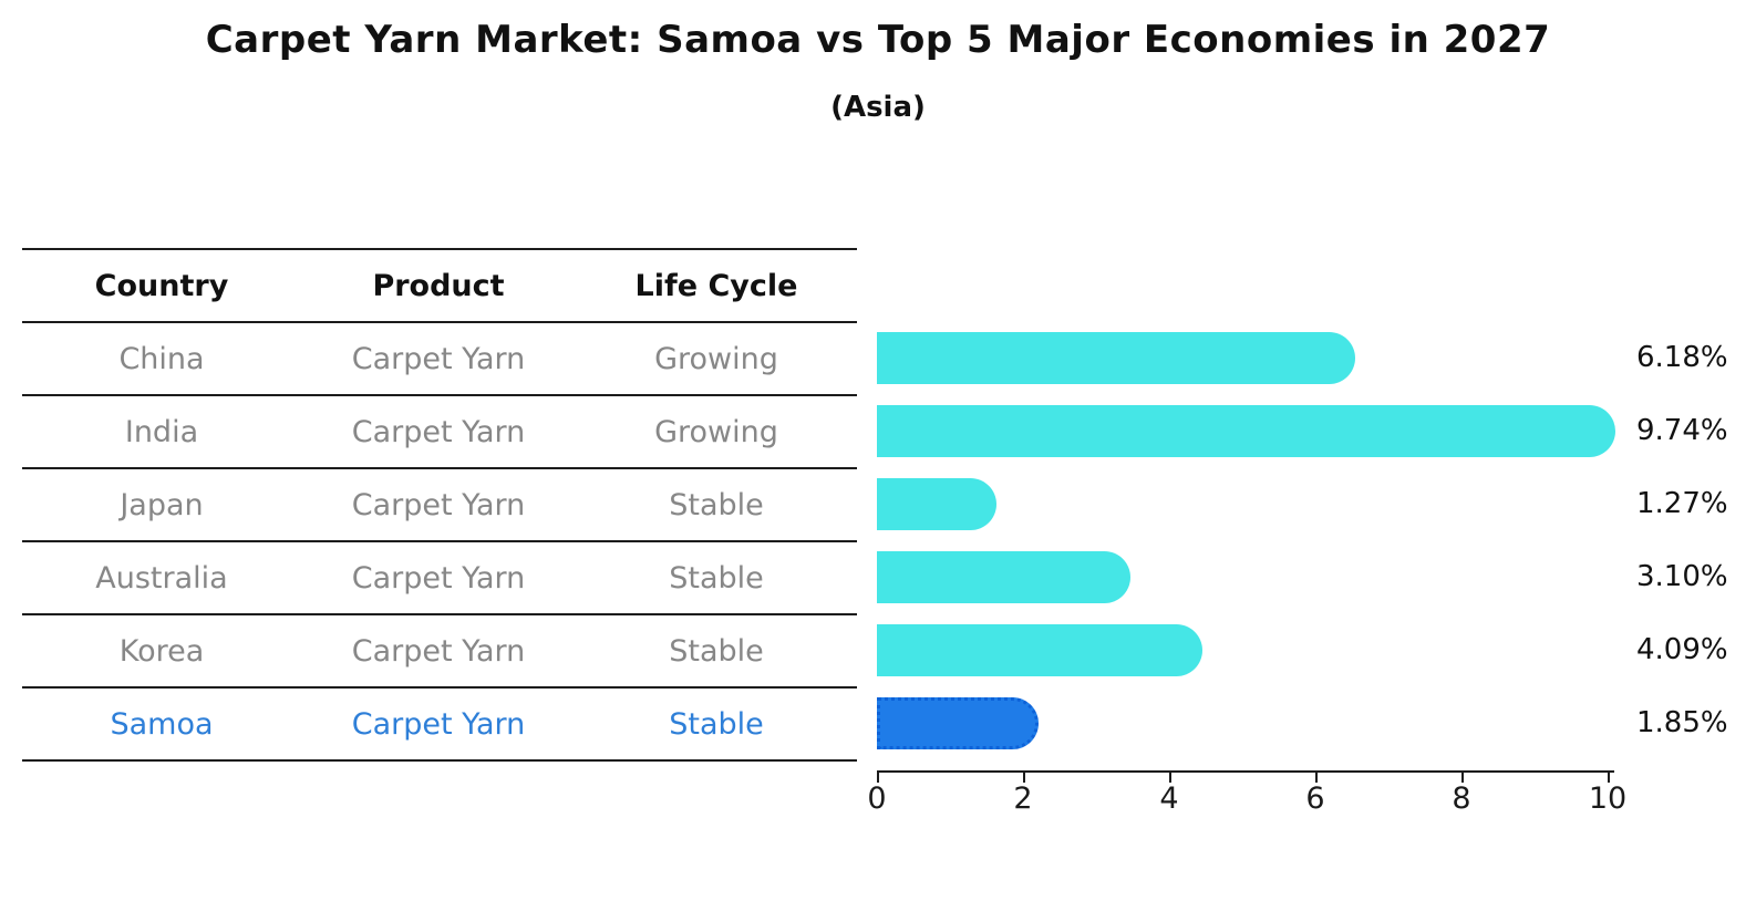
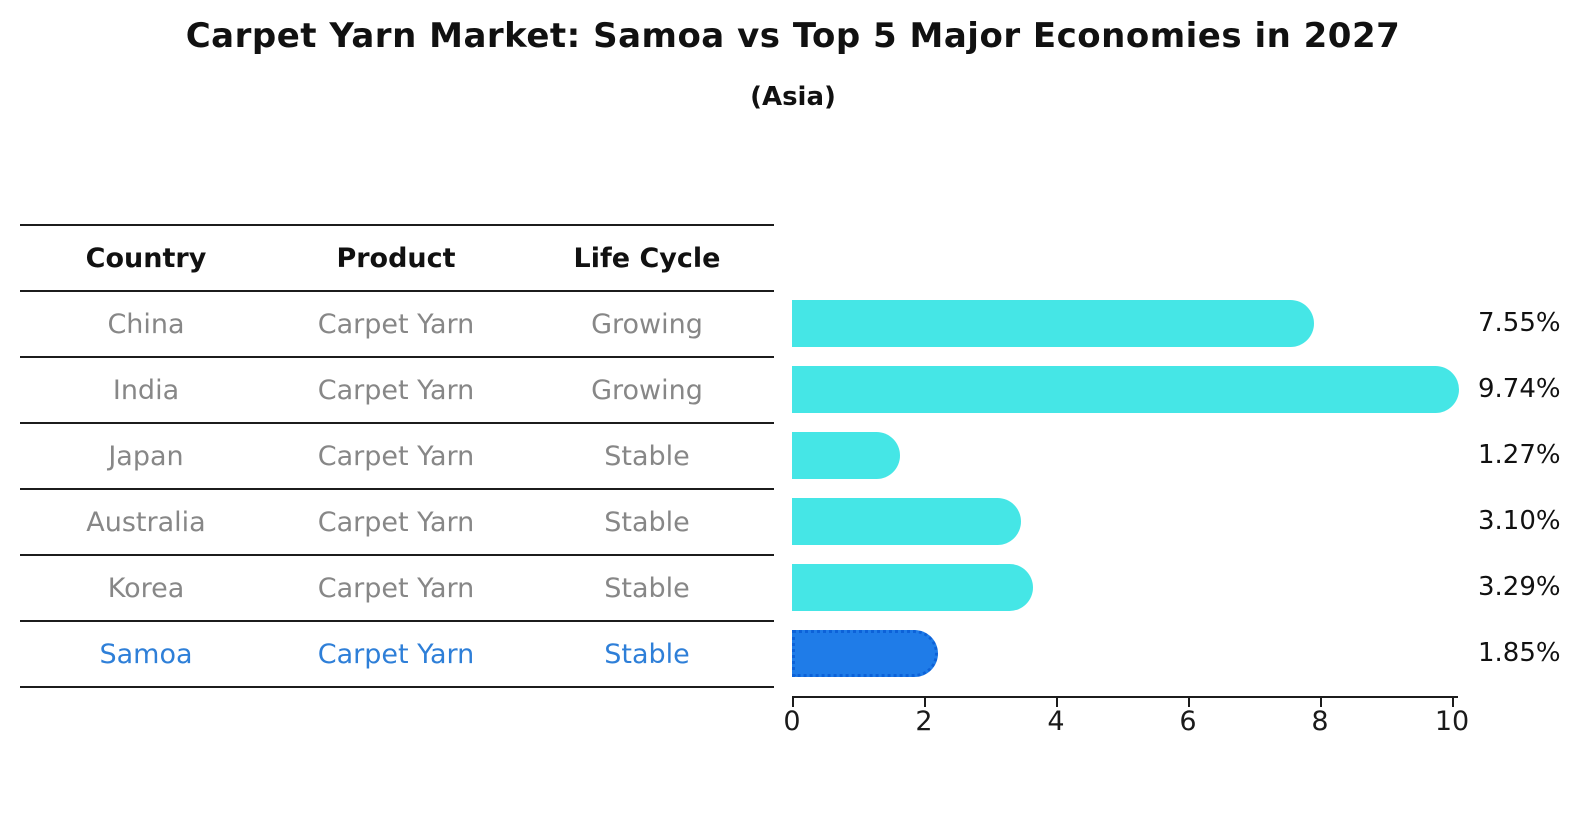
China: 6.18% -> 7.55%
Korea: 4.09% -> 3.29%
